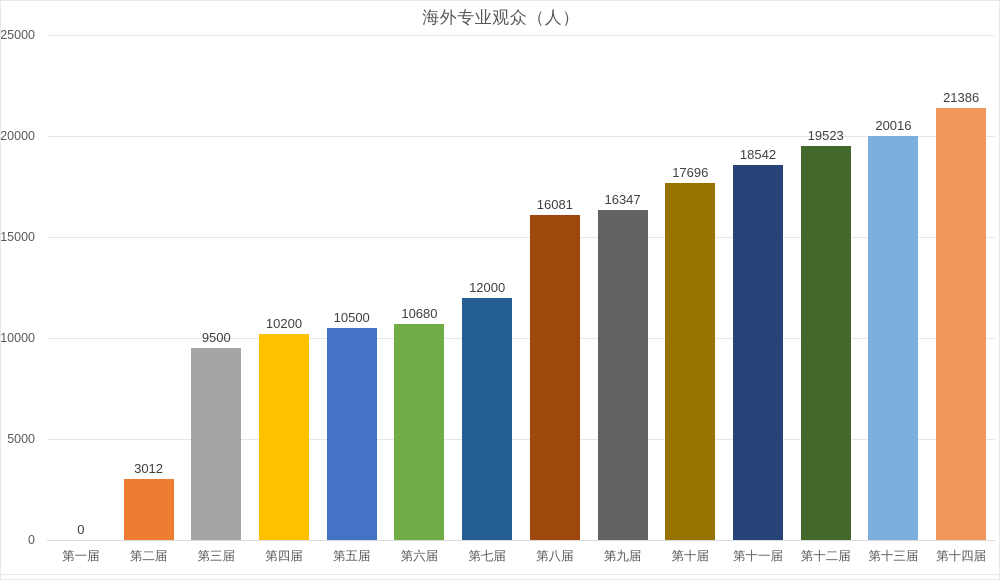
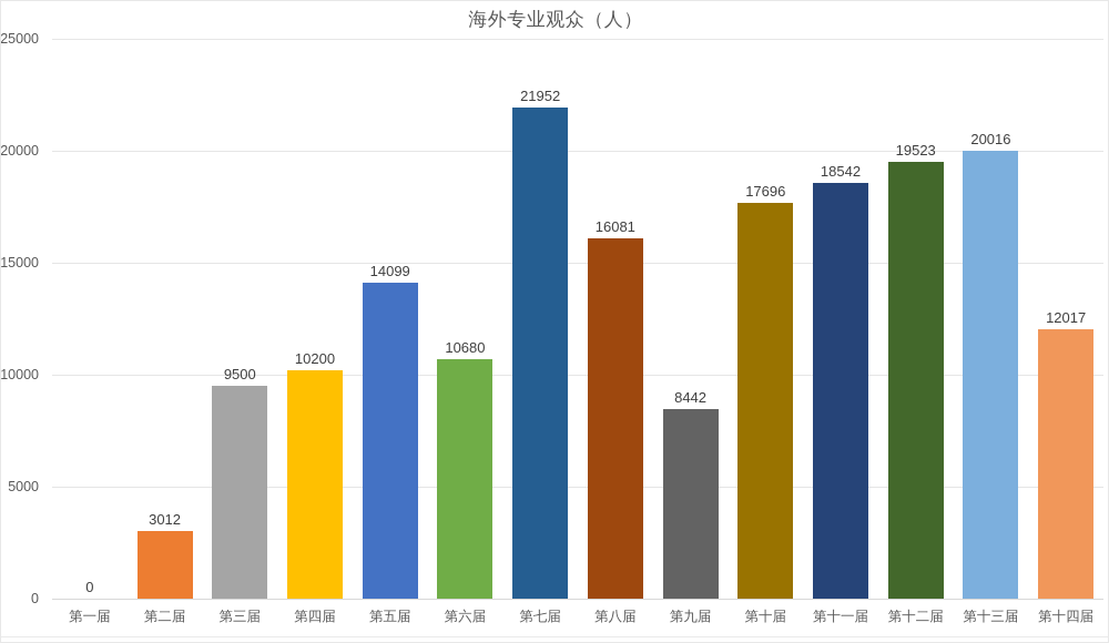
第五届: 10500 -> 14099
第七届: 12000 -> 21952
第九届: 16347 -> 8442
第十四届: 21386 -> 12017
